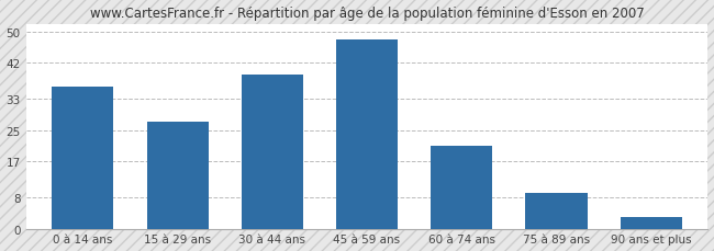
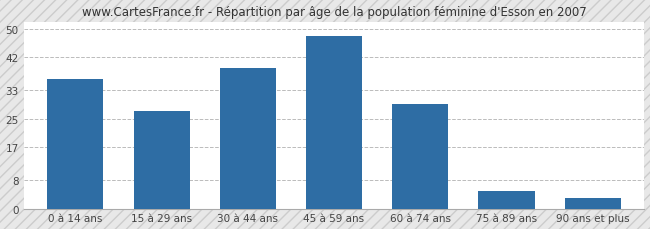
60 à 74 ans: 21 -> 29
75 à 89 ans: 9 -> 5
